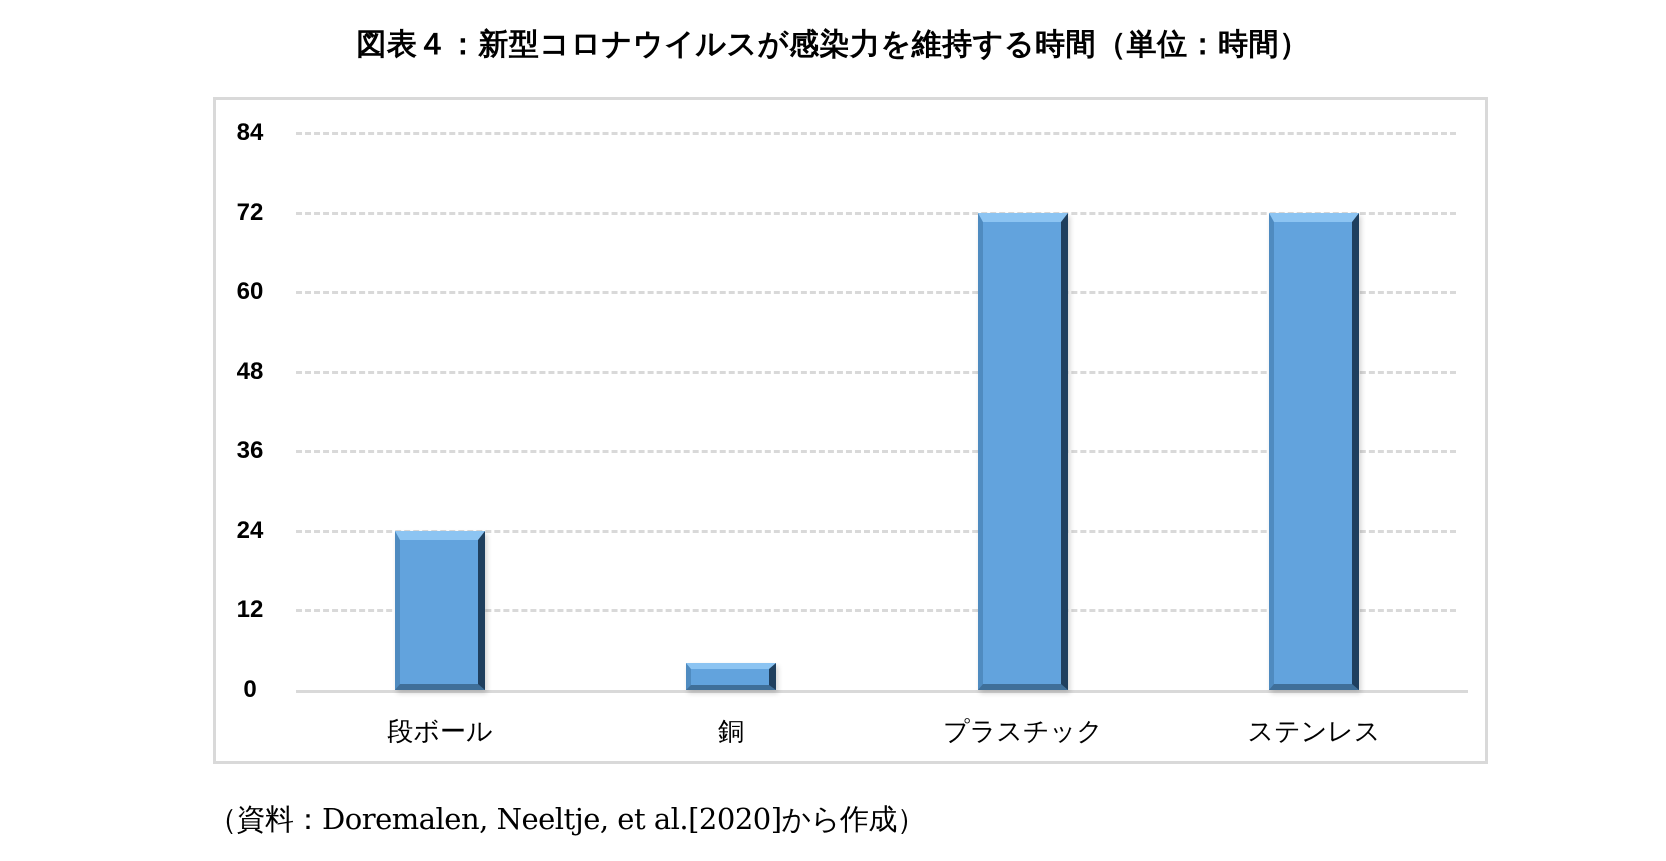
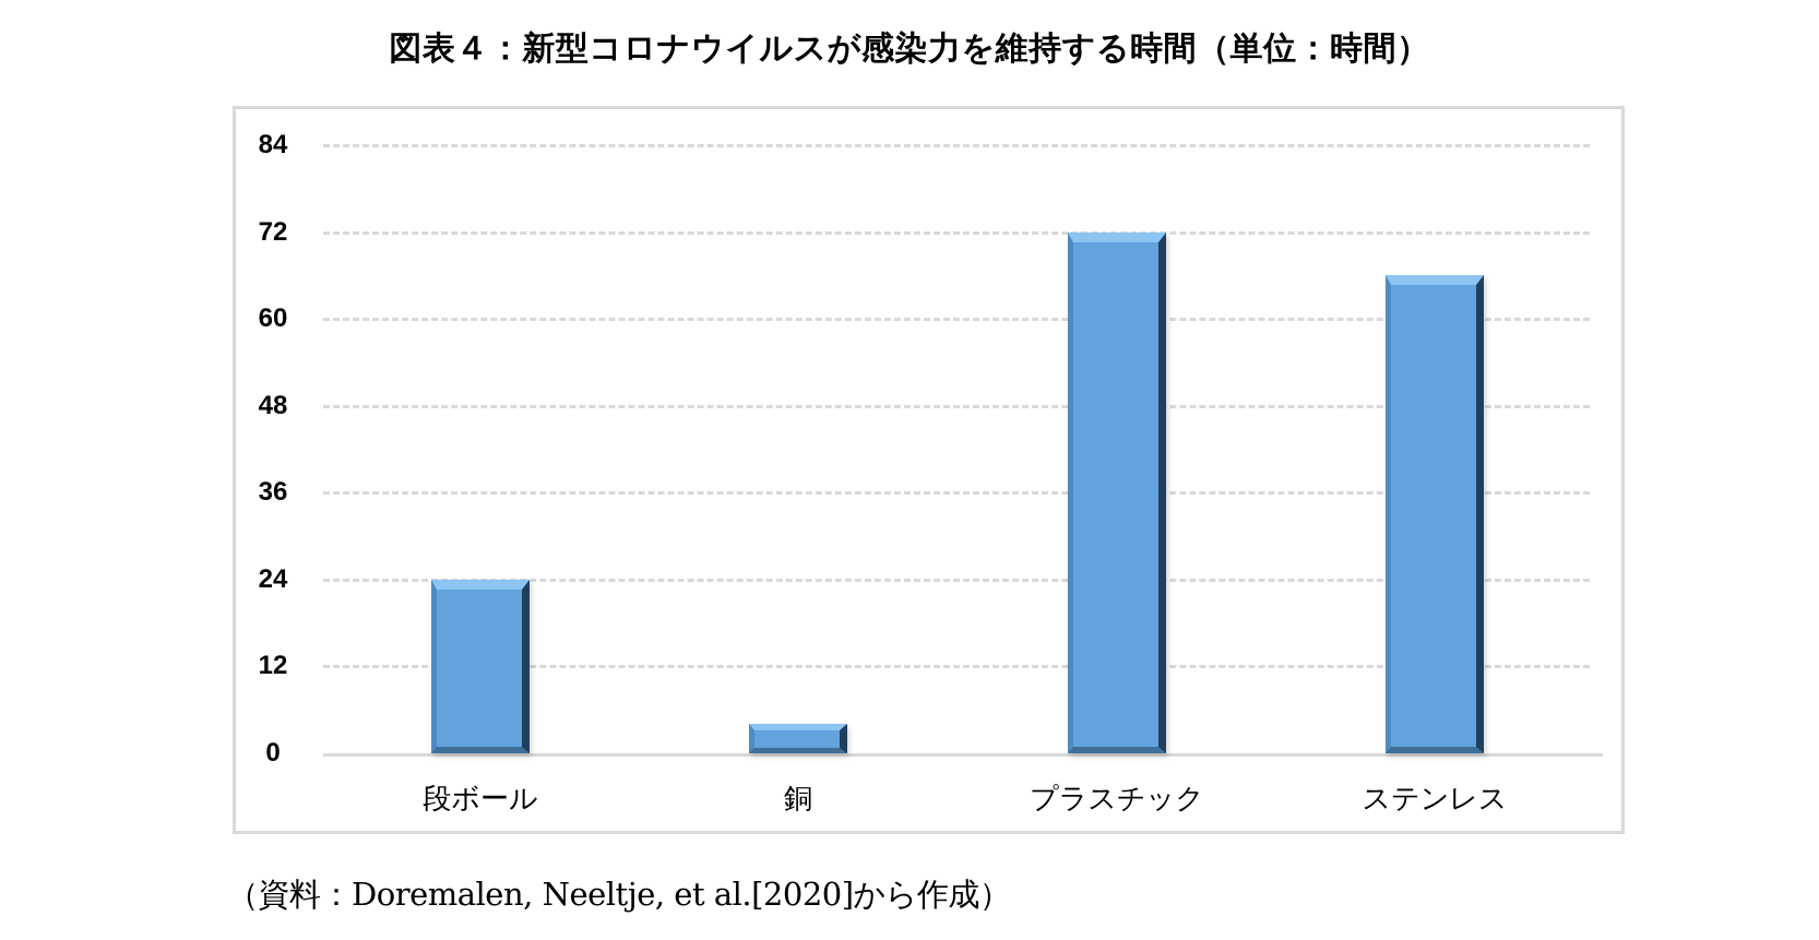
ステンレス: 72 -> 66
